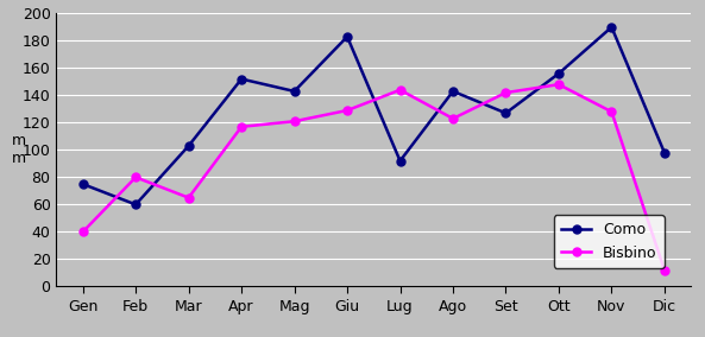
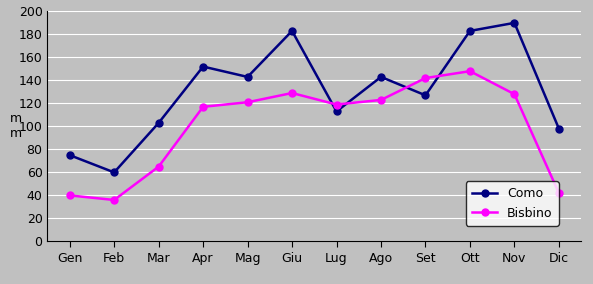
Bisbino/Feb: 80 -> 36
Como/Lug: 92 -> 113
Bisbino/Lug: 144 -> 119
Como/Ott: 156 -> 183
Bisbino/Dic: 12 -> 42
